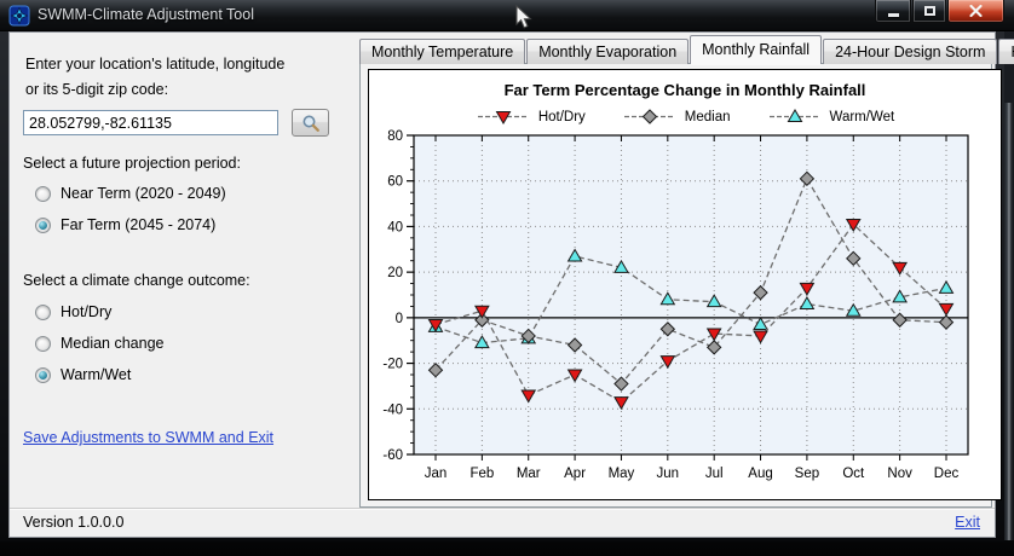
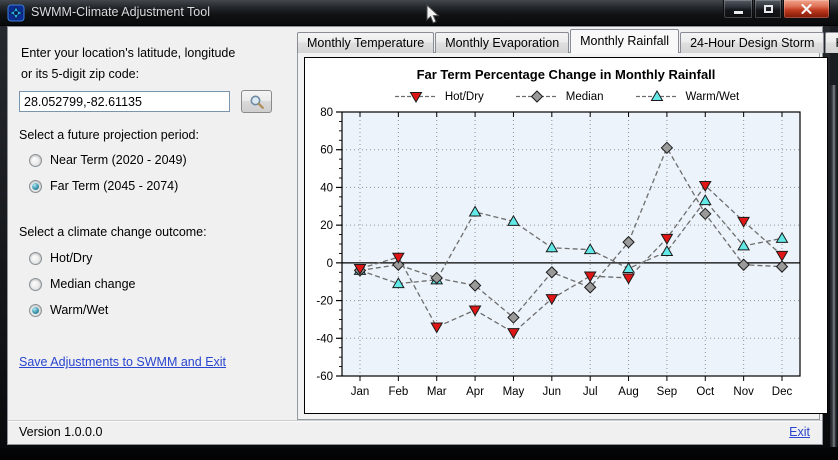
Median/Jan: -23 -> -4
Warm/Wet/Oct: 3 -> 33
